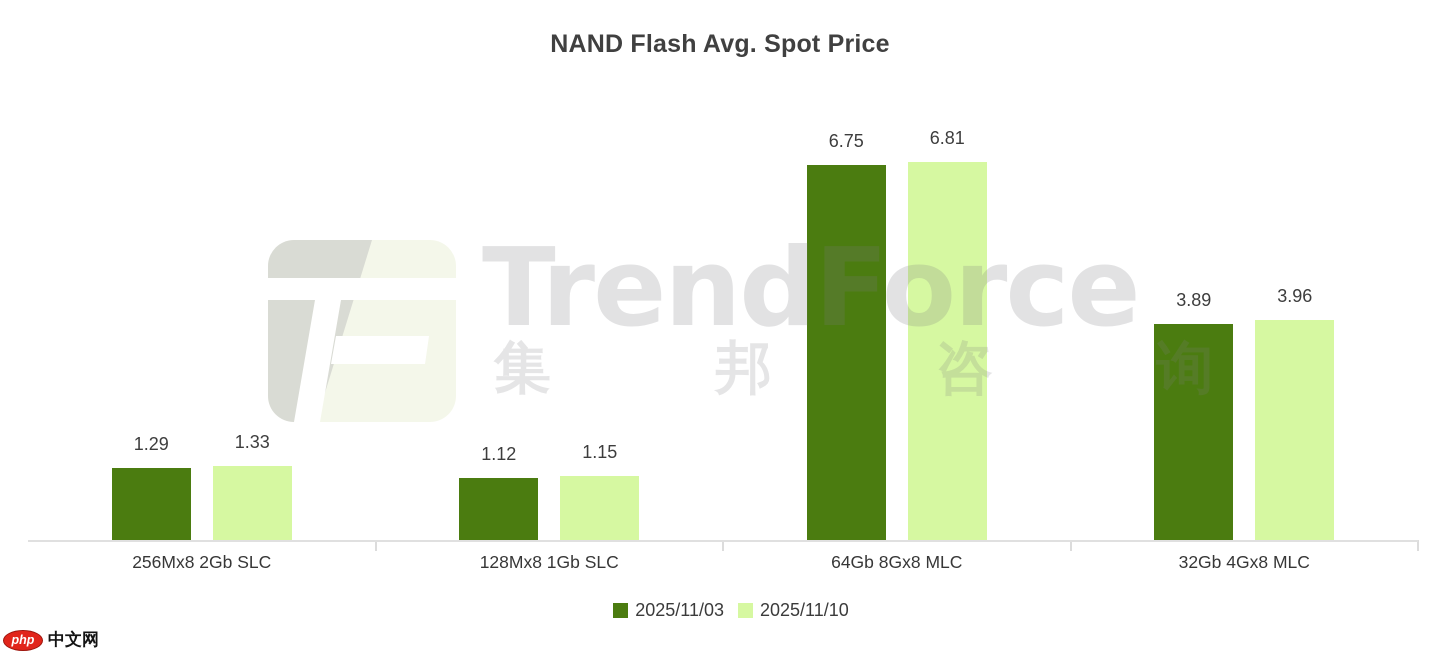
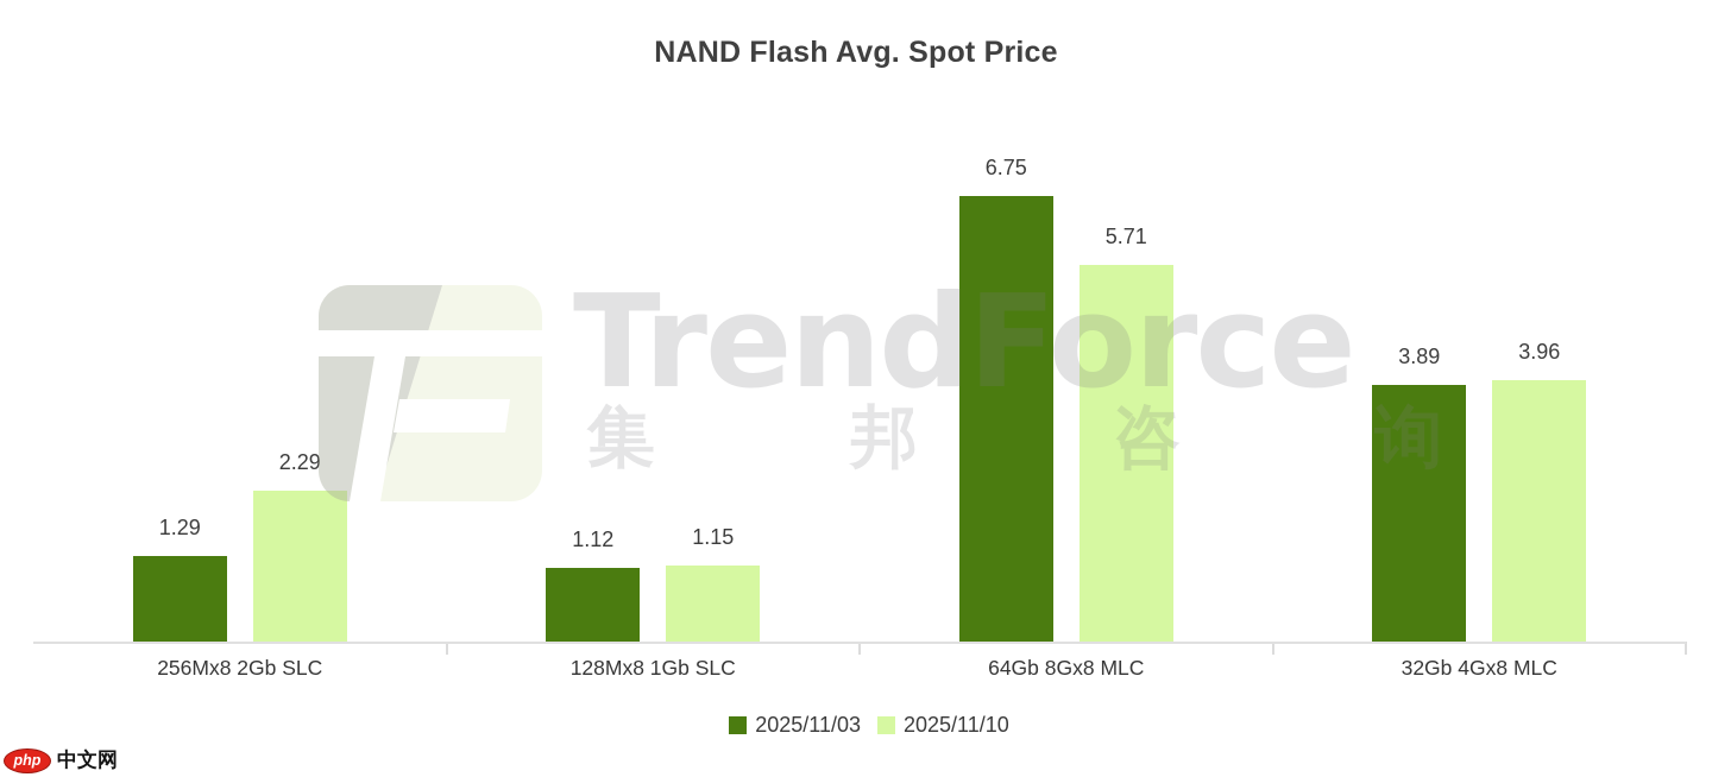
2025/11/10/256Mx8 2Gb SLC: 1.33 -> 2.29
2025/11/10/64Gb 8Gx8 MLC: 6.81 -> 5.71
